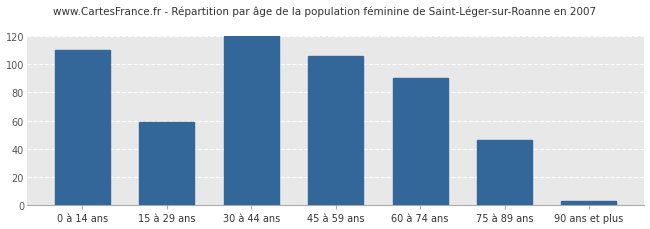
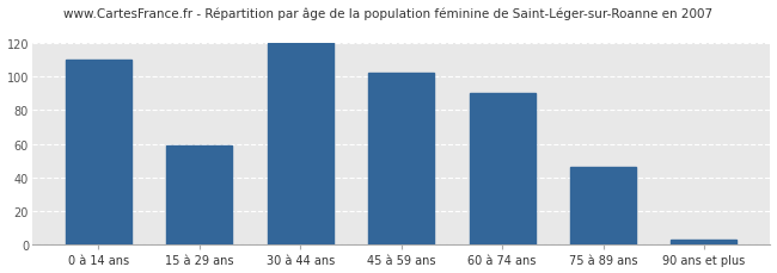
45 à 59 ans: 106 -> 102
